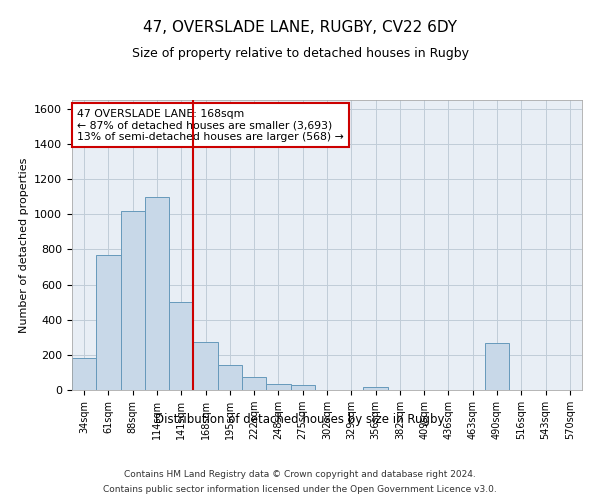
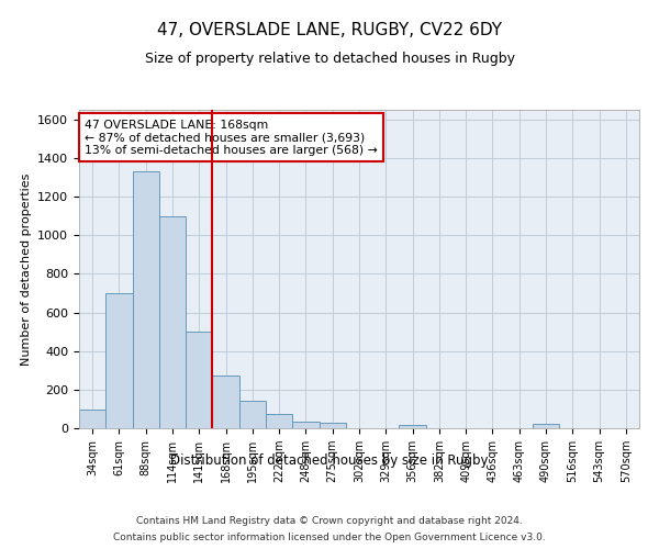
34sqm: 180 -> 100
61sqm: 770 -> 700
88sqm: 1020 -> 1330
490sqm: 270 -> 20
